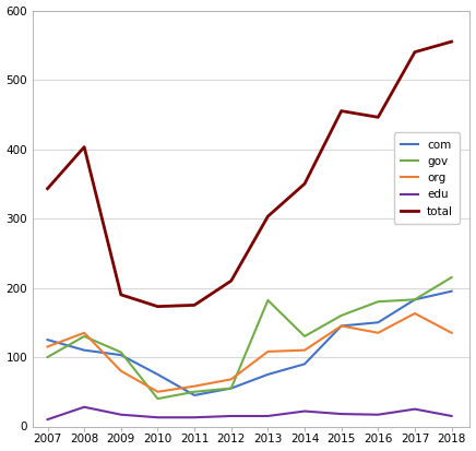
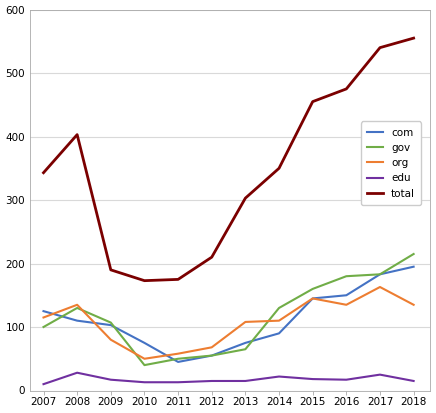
gov/2013: 182 -> 65
total/2016: 446 -> 475
